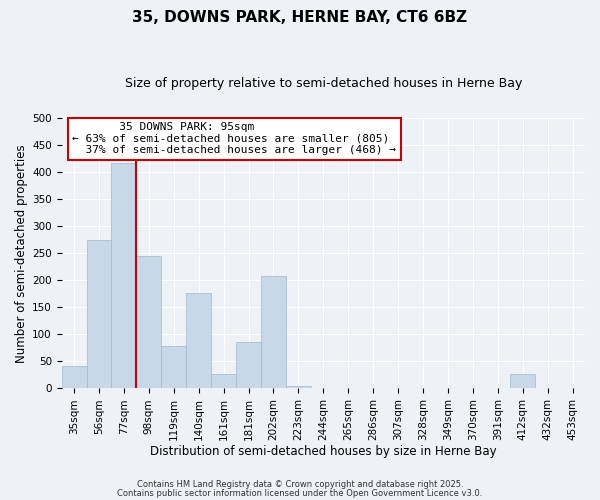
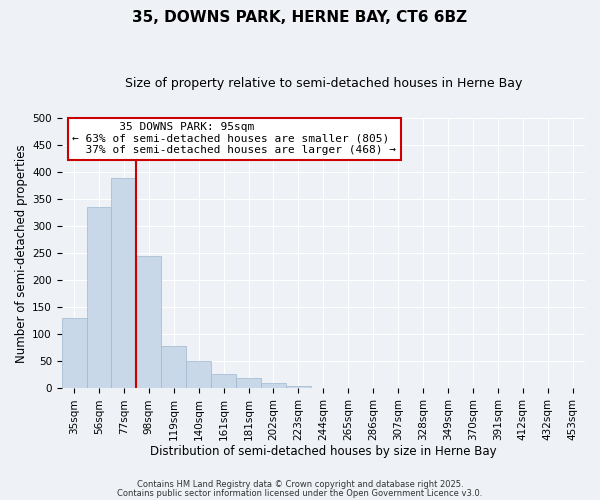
35sqm: 42 -> 130
56sqm: 274 -> 335
77sqm: 416 -> 390
140sqm: 176 -> 50
181sqm: 86 -> 20
202sqm: 208 -> 10
412sqm: 26 -> 1
